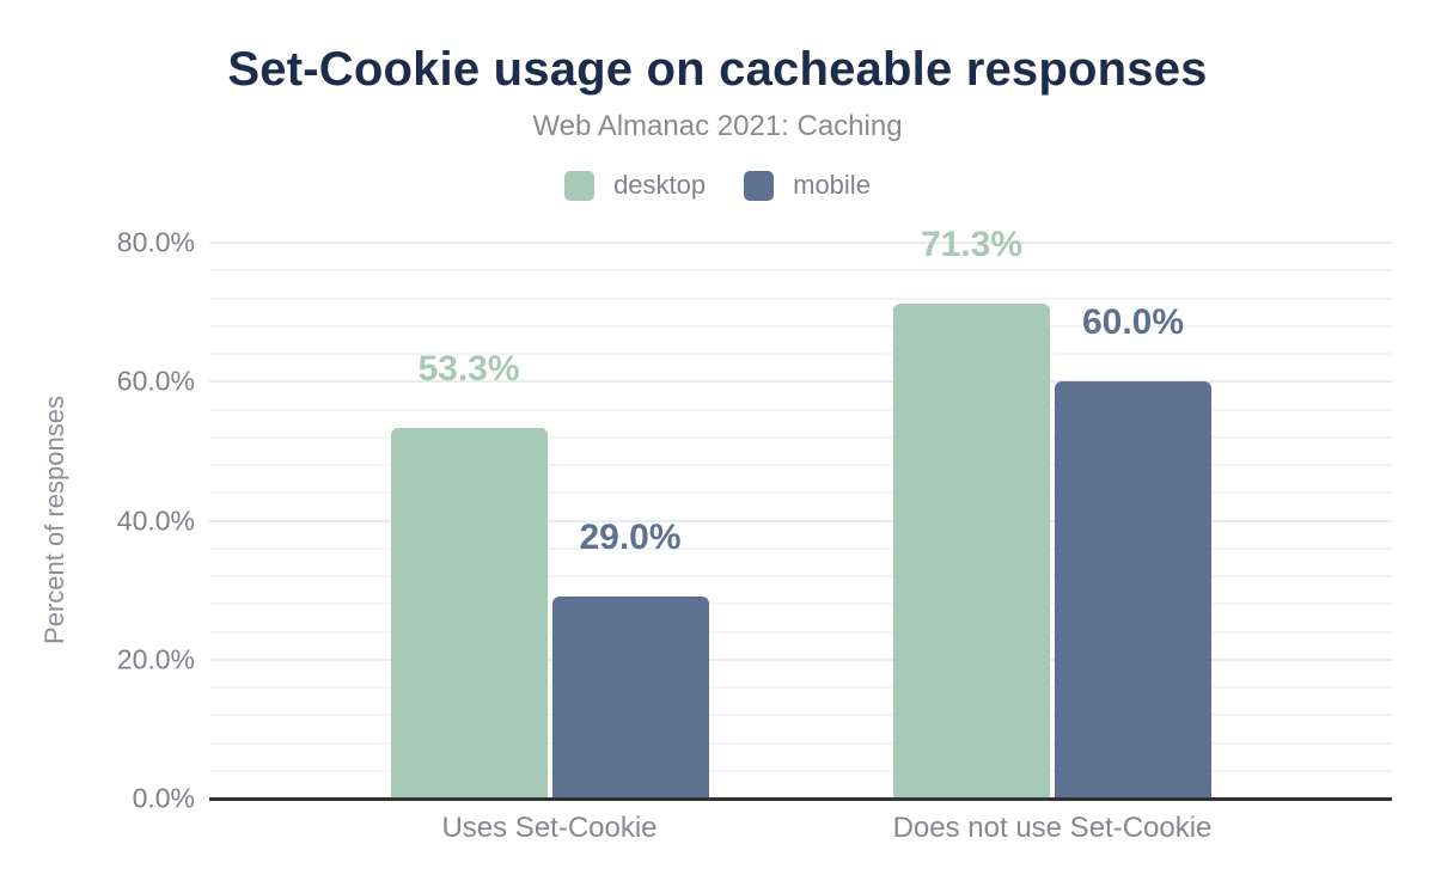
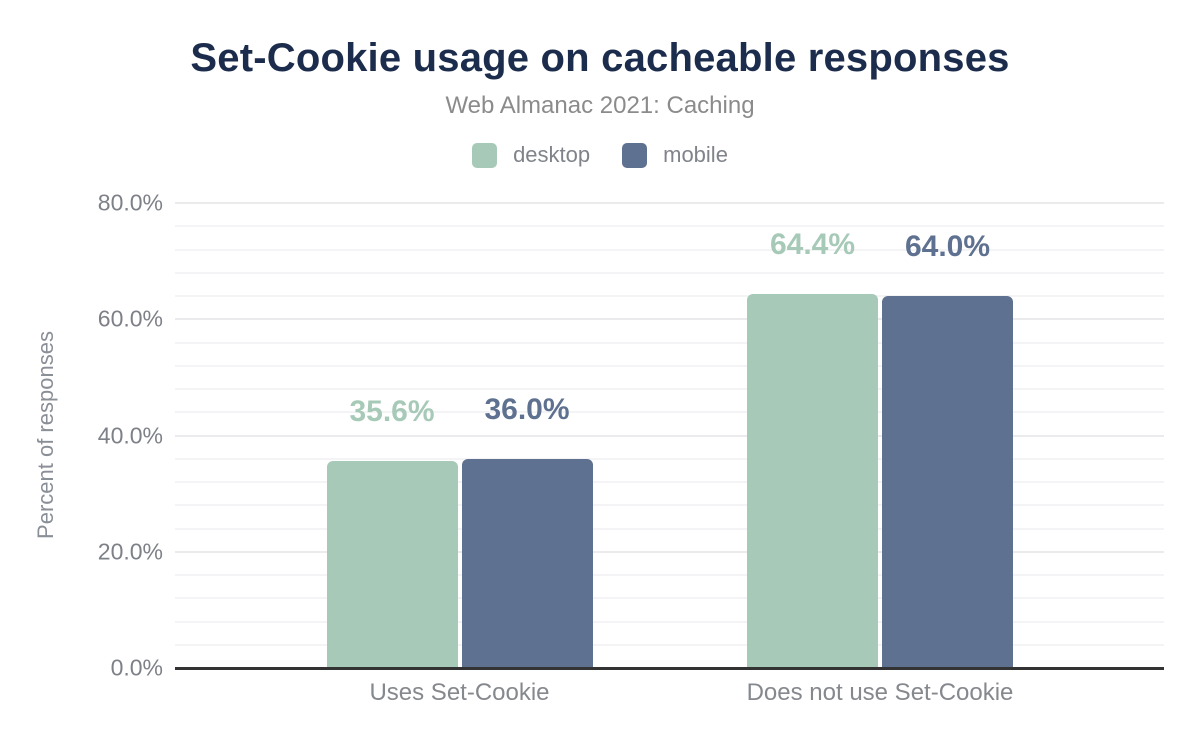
desktop/Uses Set-Cookie: 53.3% -> 35.6%
mobile/Uses Set-Cookie: 29.0% -> 36.0%
desktop/Does not use Set-Cookie: 71.3% -> 64.4%
mobile/Does not use Set-Cookie: 60.0% -> 64.0%
